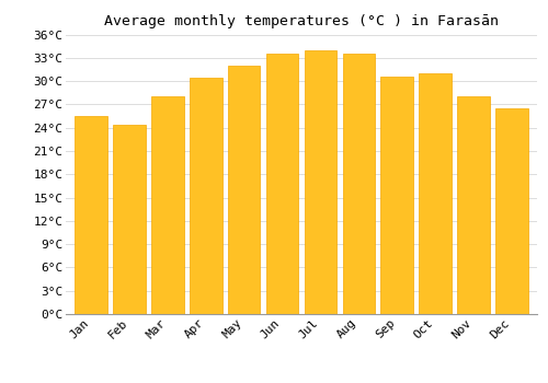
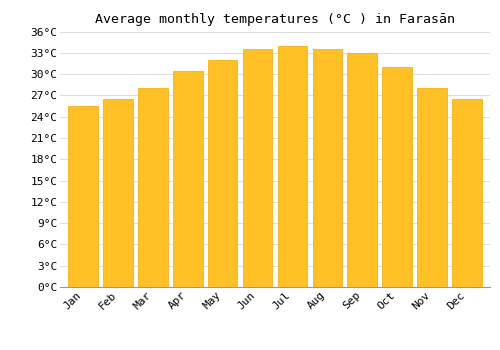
Feb: 24.4°C -> 26.5°C
Sep: 30.6°C -> 33.0°C
